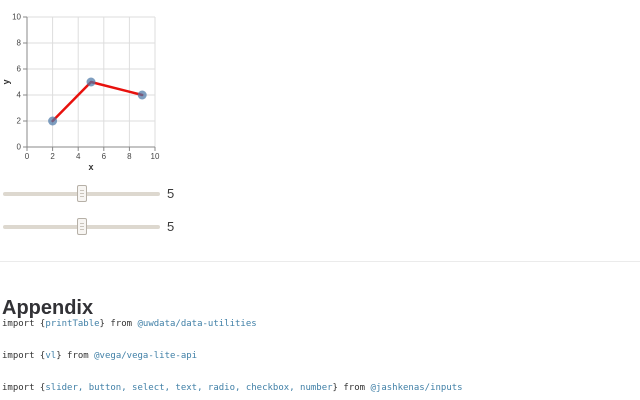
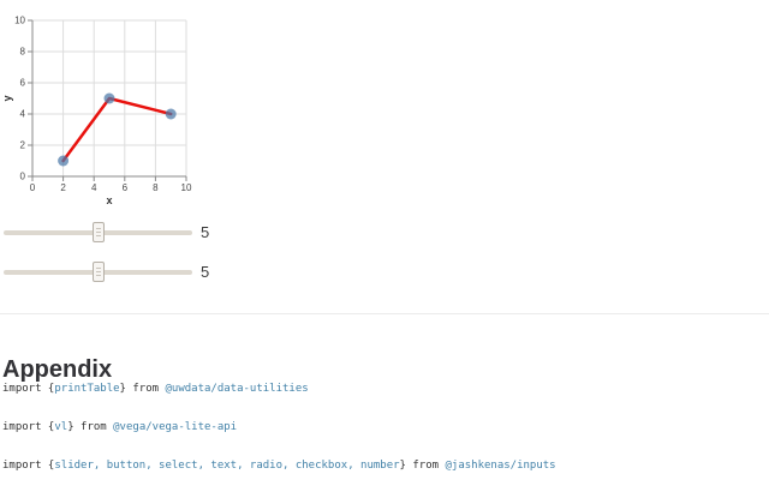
2: 2 -> 1
